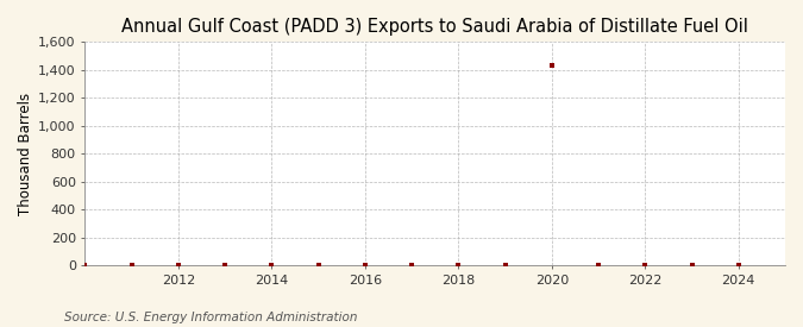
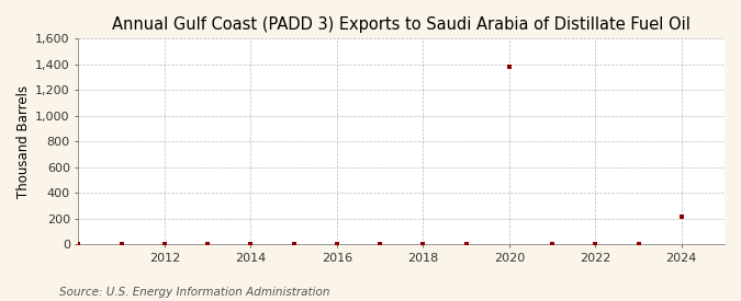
2020: 1,430 -> 1,380
2024: 0 -> 210
